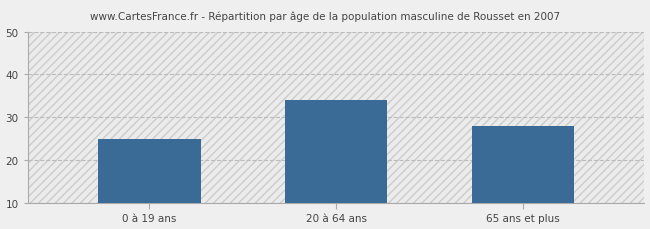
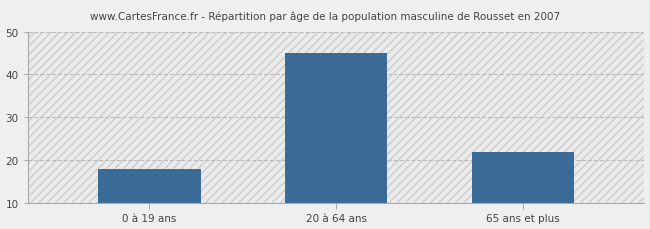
0 à 19 ans: 25 -> 18
20 à 64 ans: 34 -> 45
65 ans et plus: 28 -> 22
